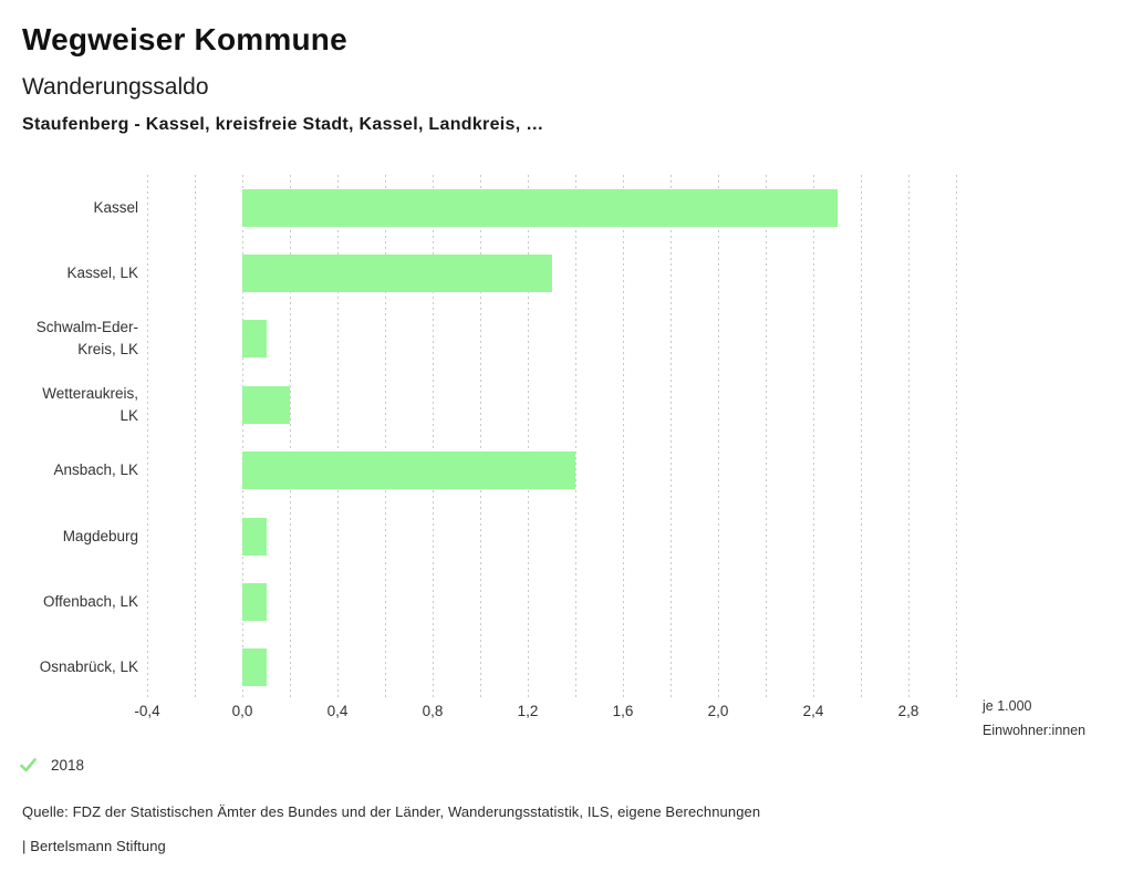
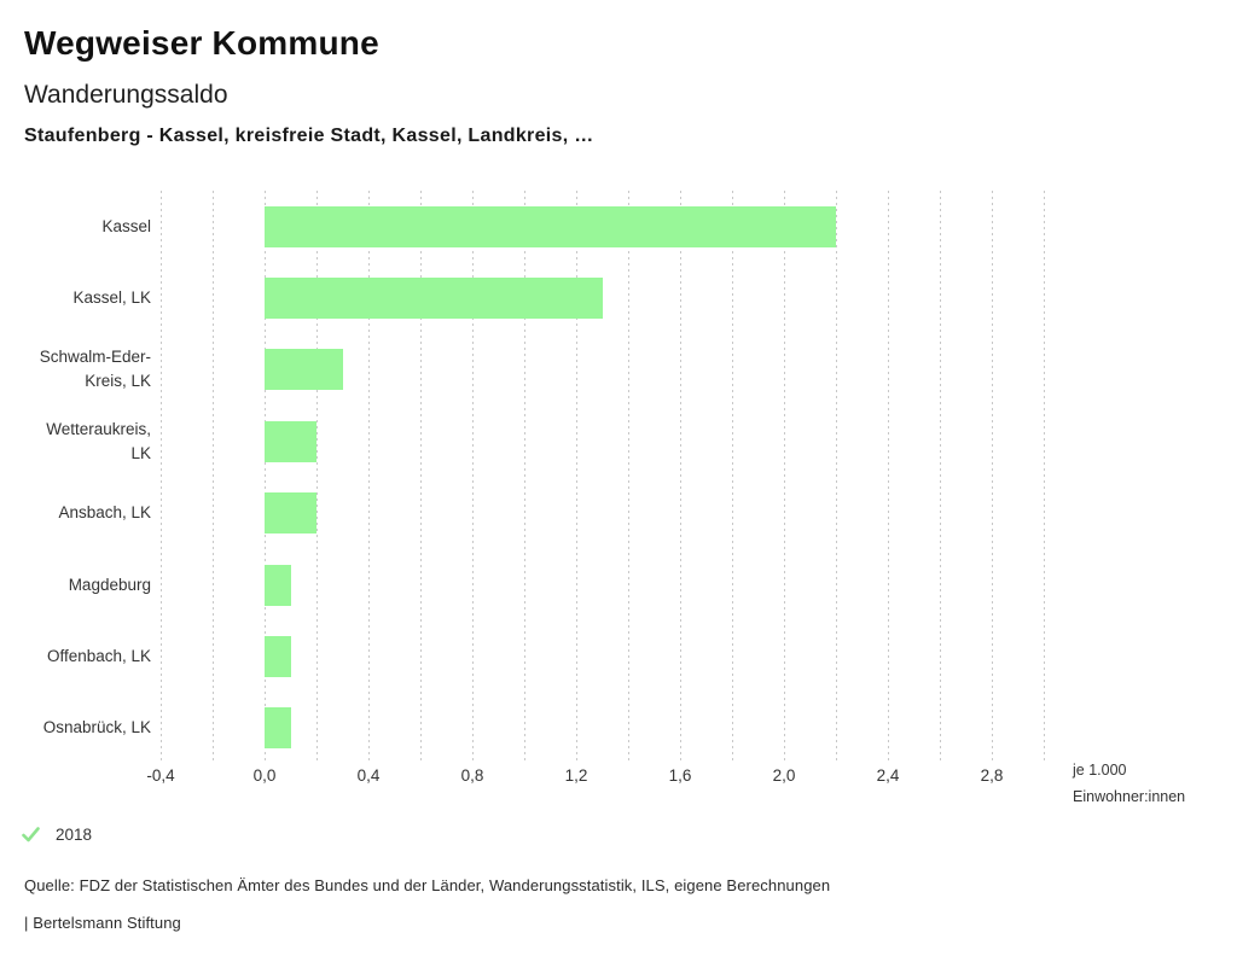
Kassel: 2,5 -> 2,2
Schwalm-Eder-Kreis, LK: 0,1 -> 0,3
Ansbach, LK: 1,4 -> 0,2
